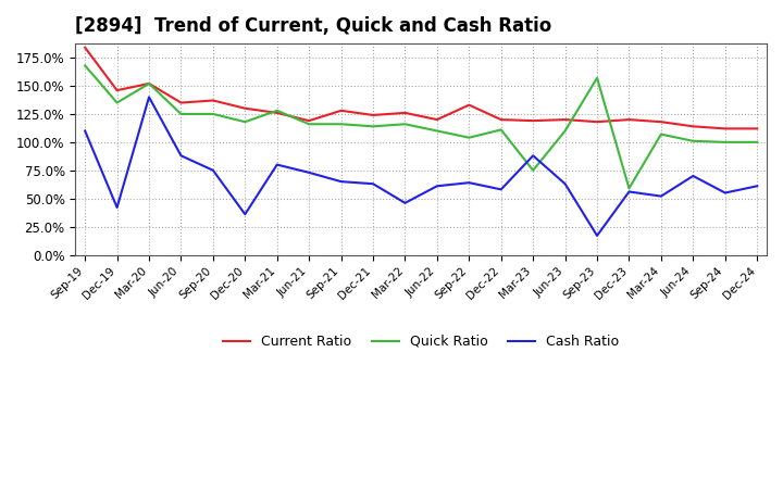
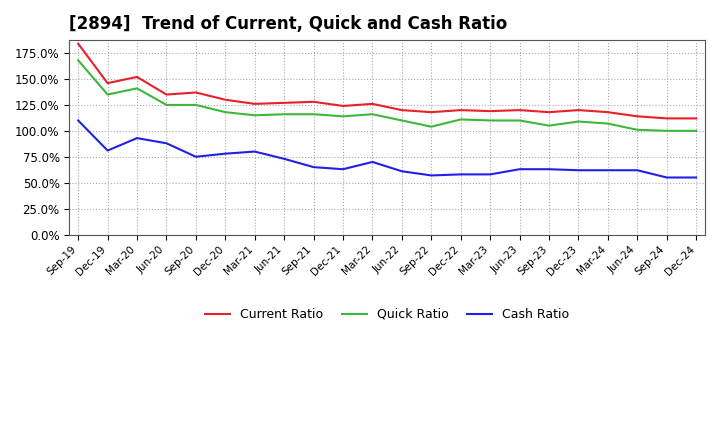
Cash Ratio/Dec-19: 42% -> 81%
Quick Ratio/Mar-20: 152% -> 141%
Cash Ratio/Mar-20: 140% -> 93%
Cash Ratio/Dec-20: 36% -> 78%
Quick Ratio/Mar-21: 128% -> 115%
Current Ratio/Jun-21: 119% -> 127%
Cash Ratio/Mar-22: 46% -> 70%
Current Ratio/Sep-22: 133% -> 118%
Cash Ratio/Sep-22: 64% -> 57%
Quick Ratio/Mar-23: 75% -> 110%
Cash Ratio/Mar-23: 88% -> 58%
Quick Ratio/Sep-23: 157% -> 105%
Cash Ratio/Sep-23: 17% -> 63%
Quick Ratio/Dec-23: 59% -> 109%
Cash Ratio/Dec-23: 56% -> 62%
Cash Ratio/Mar-24: 52% -> 62%
Cash Ratio/Jun-24: 70% -> 62%
Cash Ratio/Dec-24: 61% -> 55%
